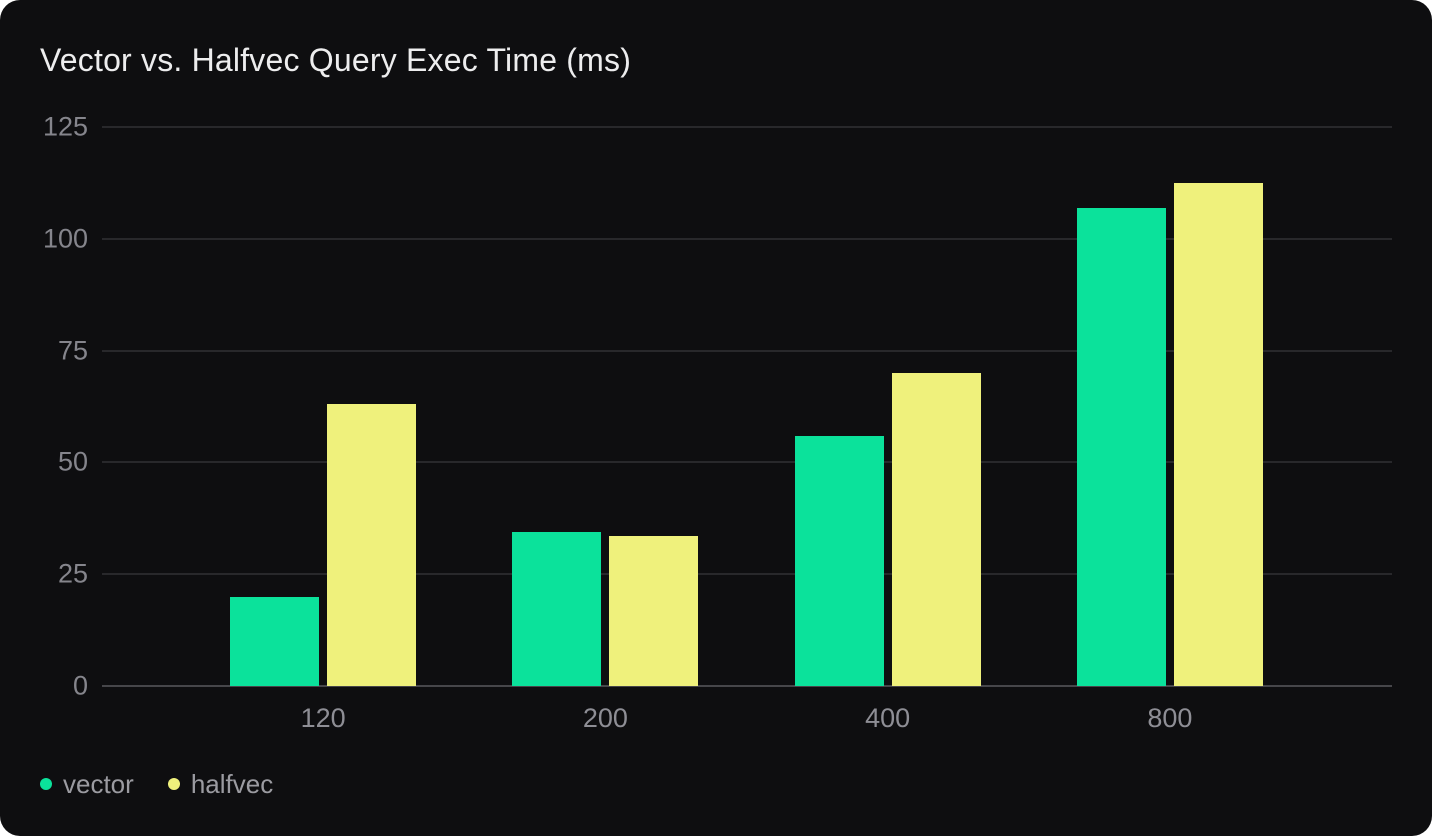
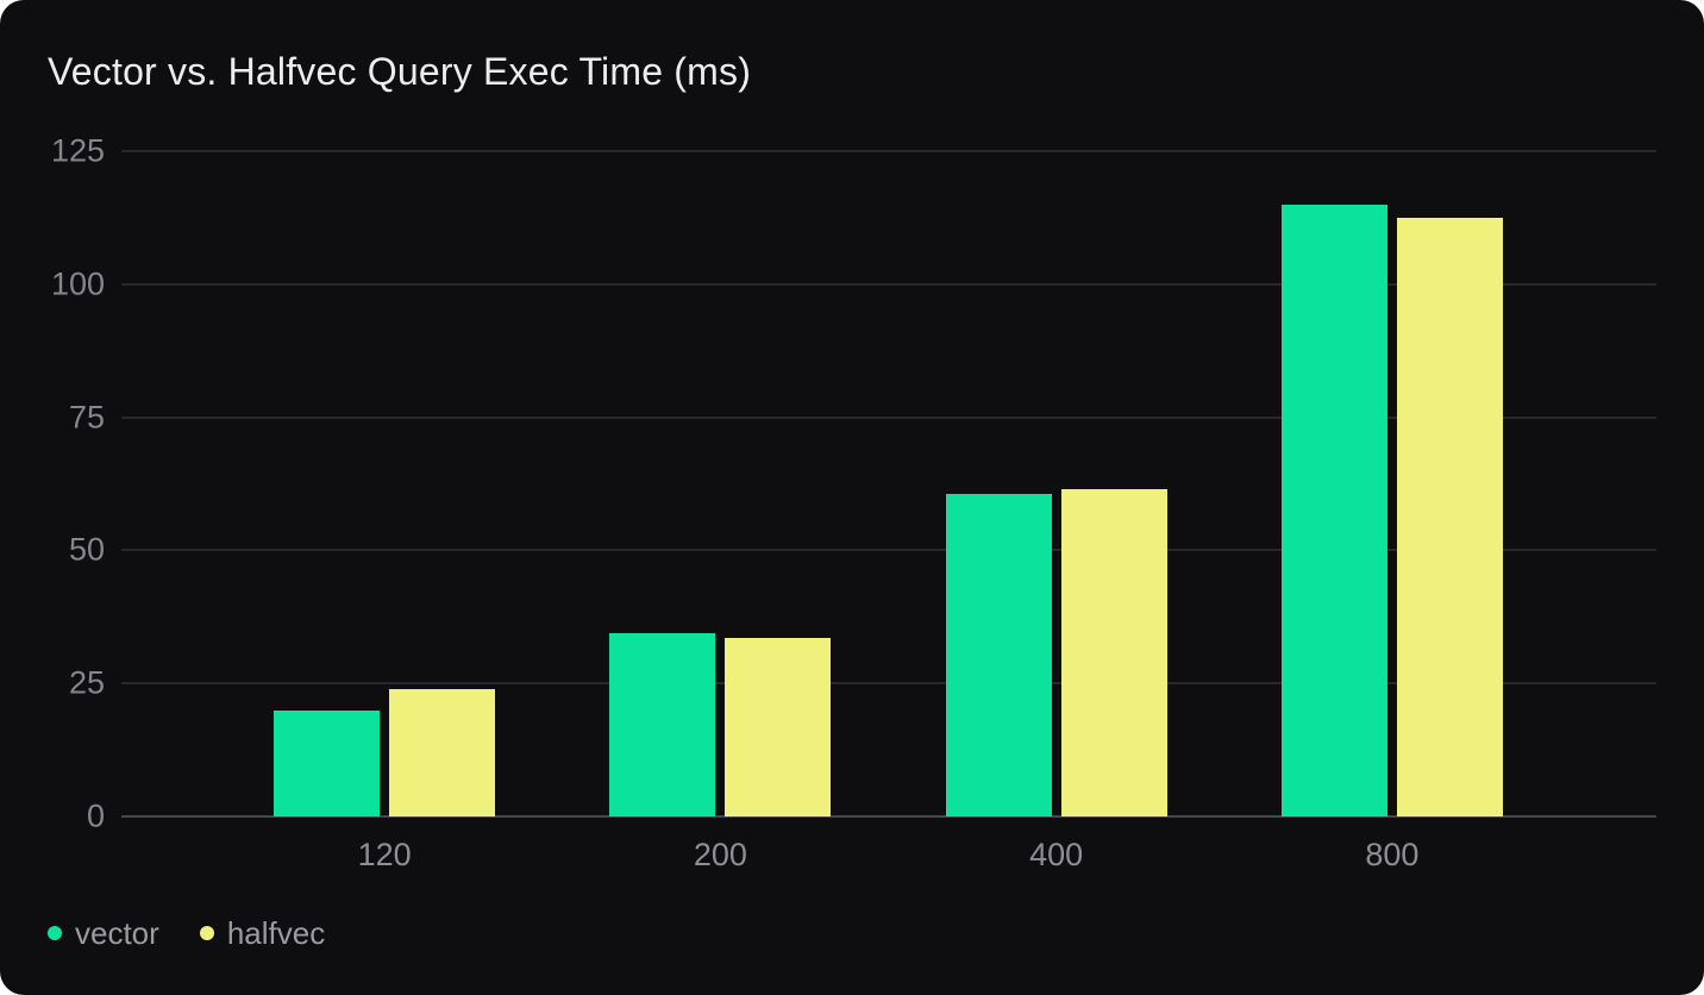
halfvec/120: 63 -> 24
vector/400: 56 -> 60
halfvec/400: 70 -> 62
vector/800: 107 -> 115
